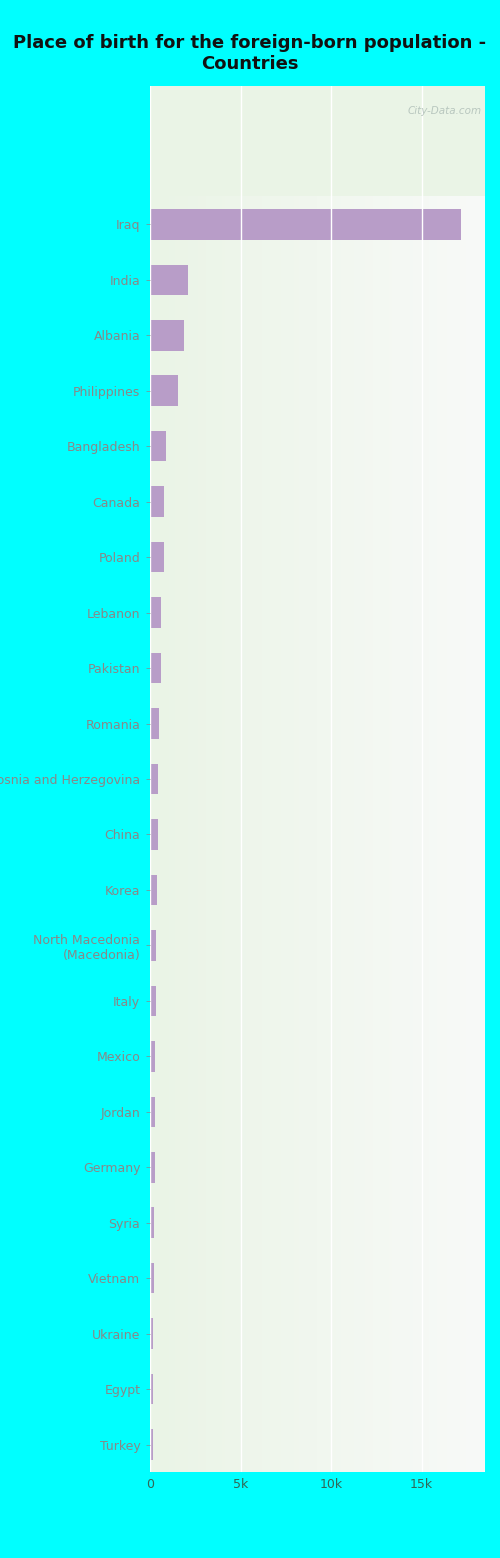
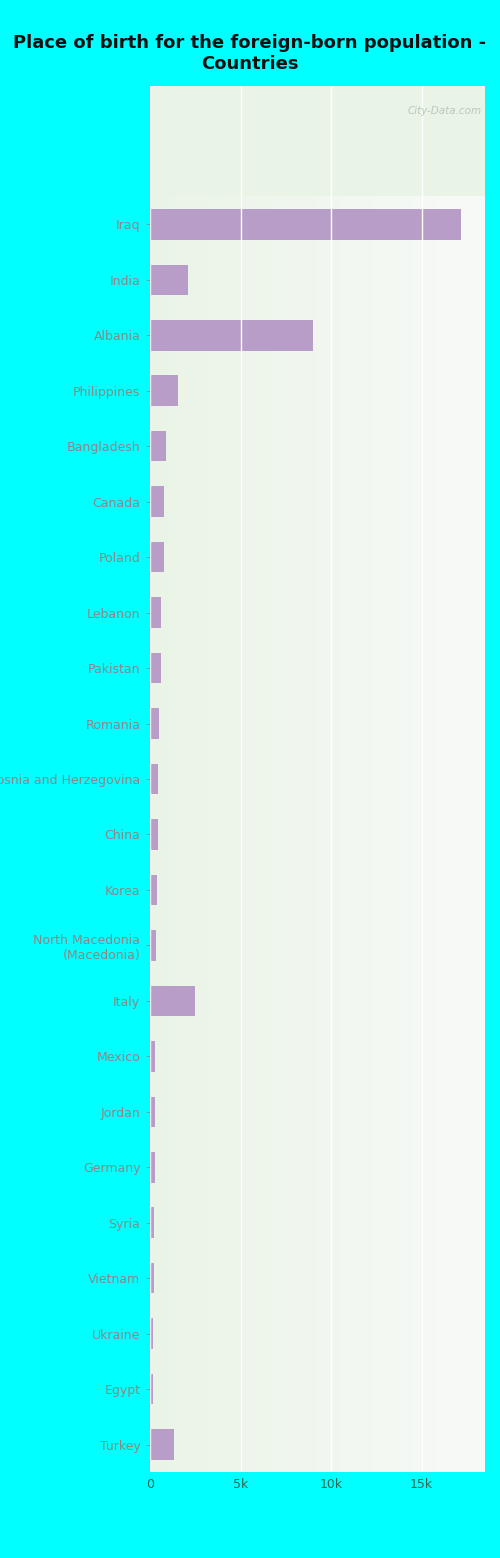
Albania: 1.9k -> 9.0k
Italy: 0.3k -> 2.5k
Turkey: 0.2k -> 1.3k
